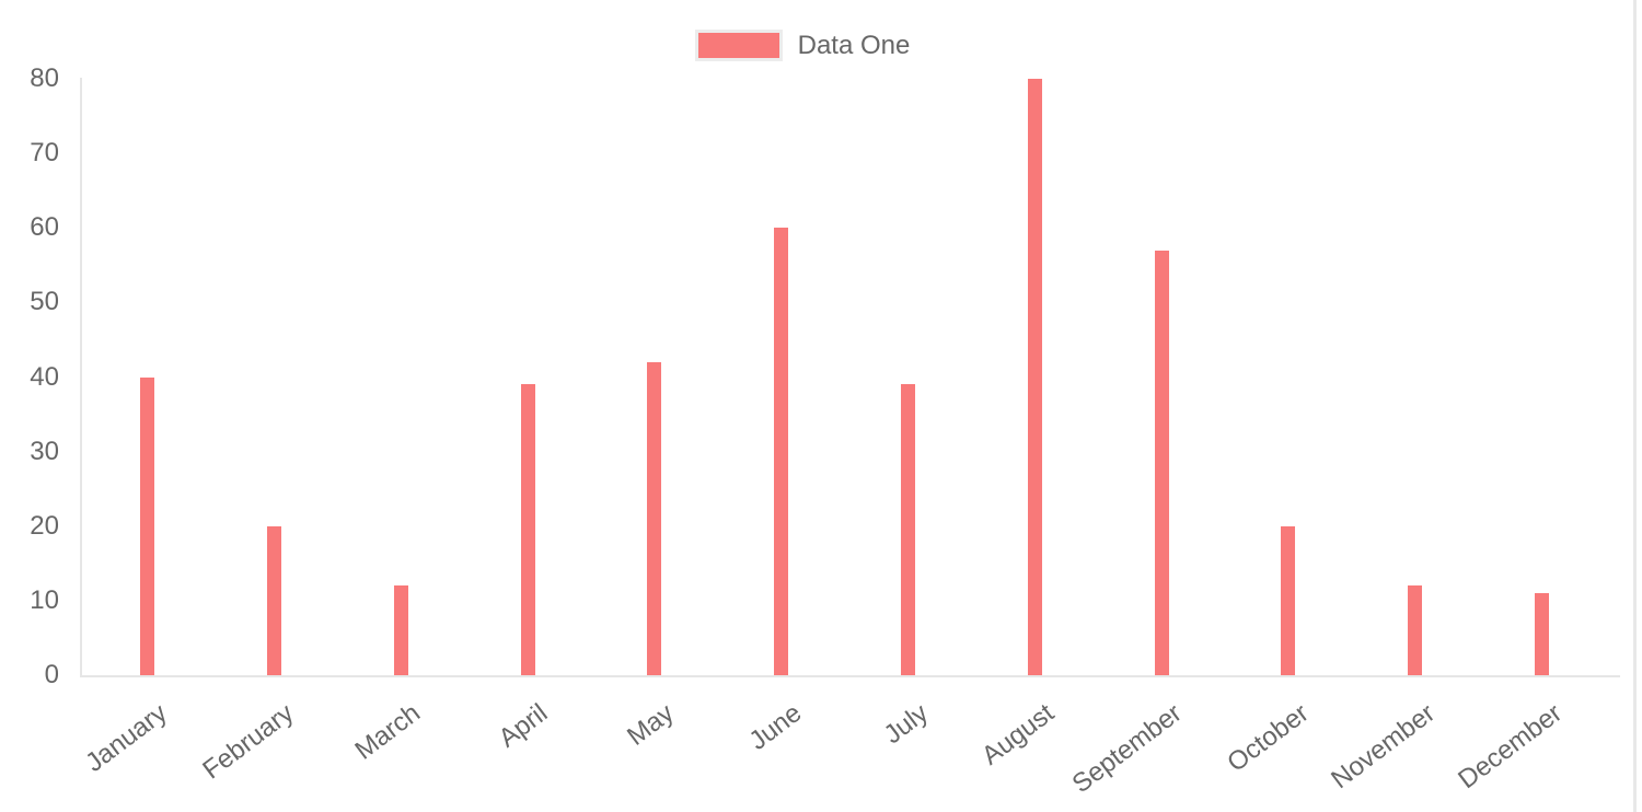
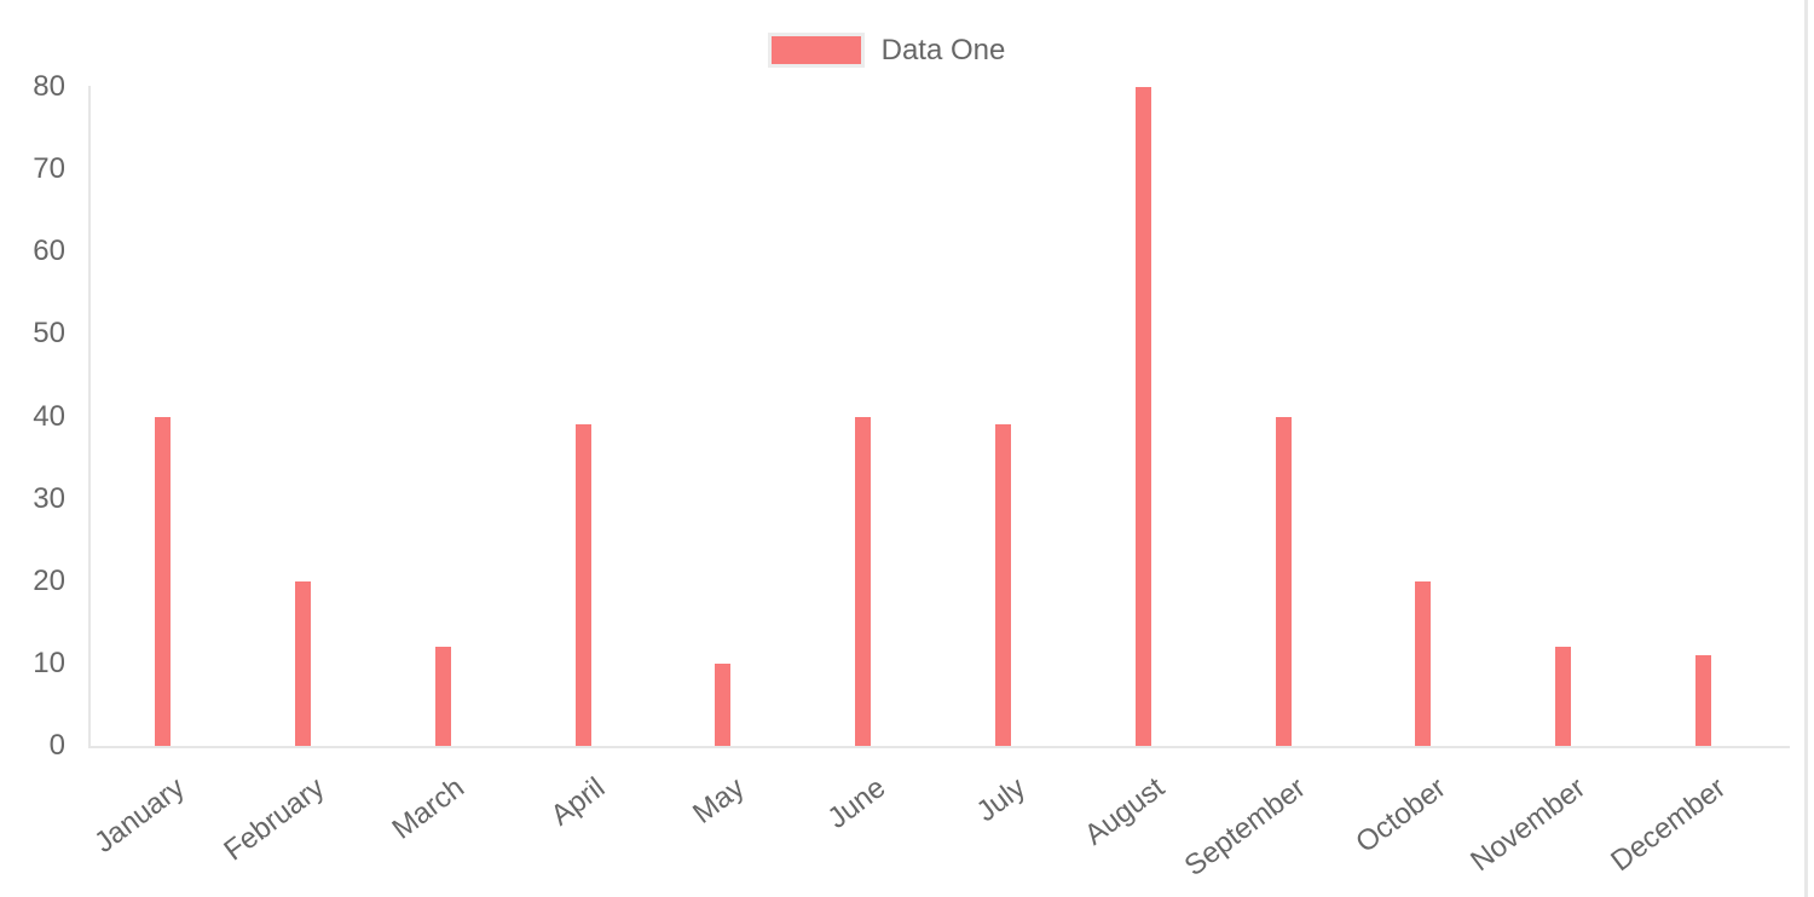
May: 42 -> 10
June: 60 -> 40
September: 57 -> 40
